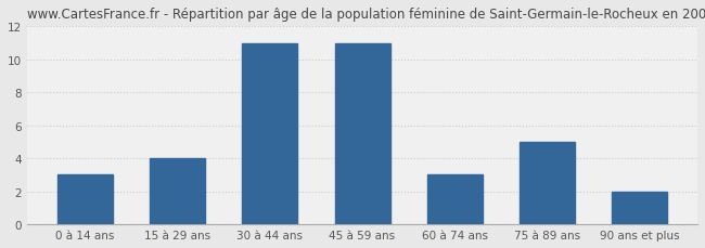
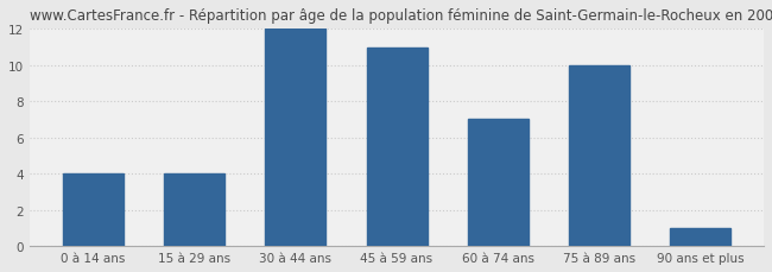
0 à 14 ans: 3 -> 4
30 à 44 ans: 11 -> 12
60 à 74 ans: 3 -> 7
75 à 89 ans: 5 -> 10
90 ans et plus: 2 -> 1
